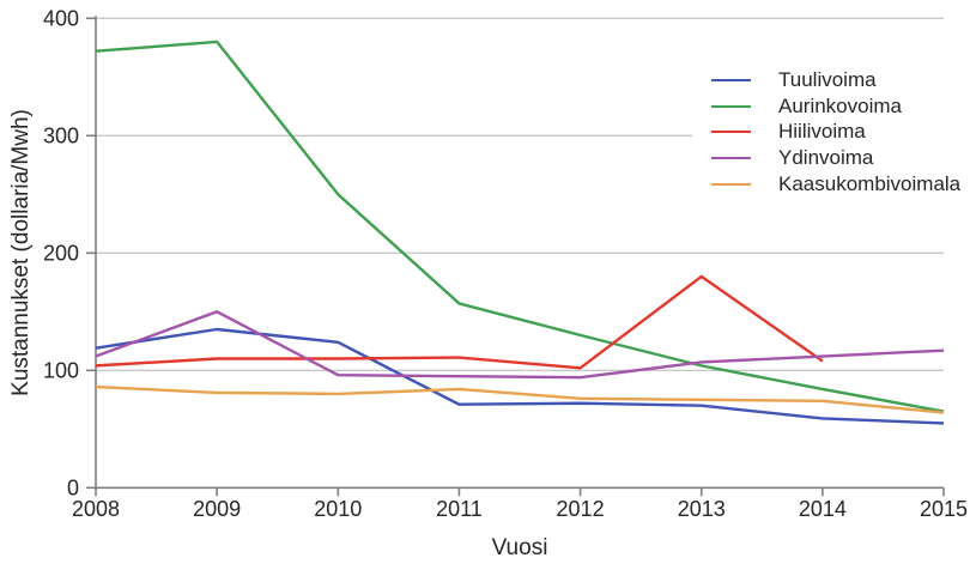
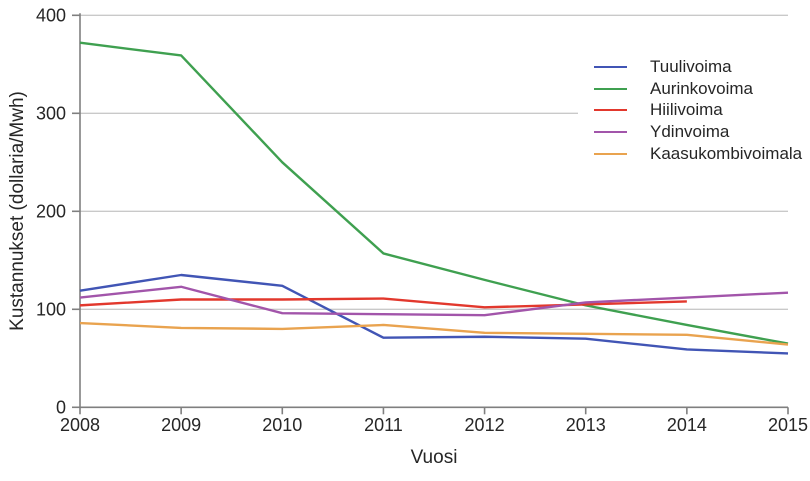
Aurinkovoima/2009: 380 -> 360
Ydinvoima/2009: 150 -> 120
Hiilivoima/2013: 180 -> 100
